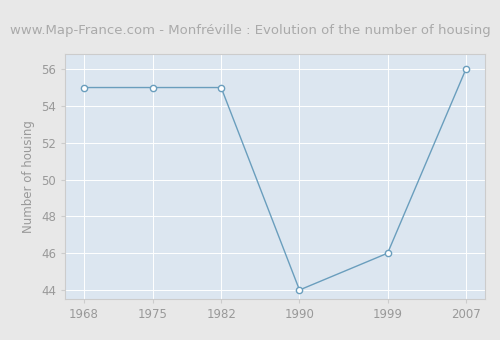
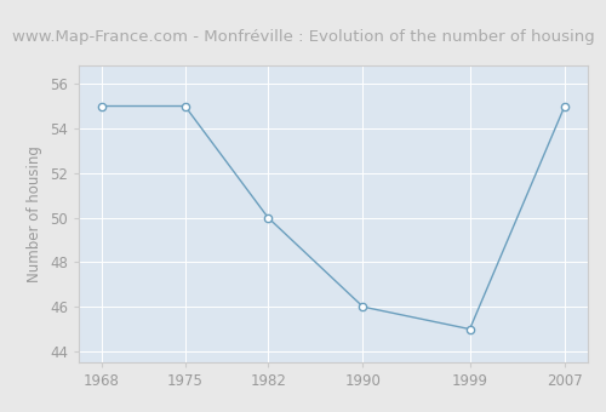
1982: 55 -> 50
1990: 44 -> 46
1999: 46 -> 45
2007: 56 -> 55
